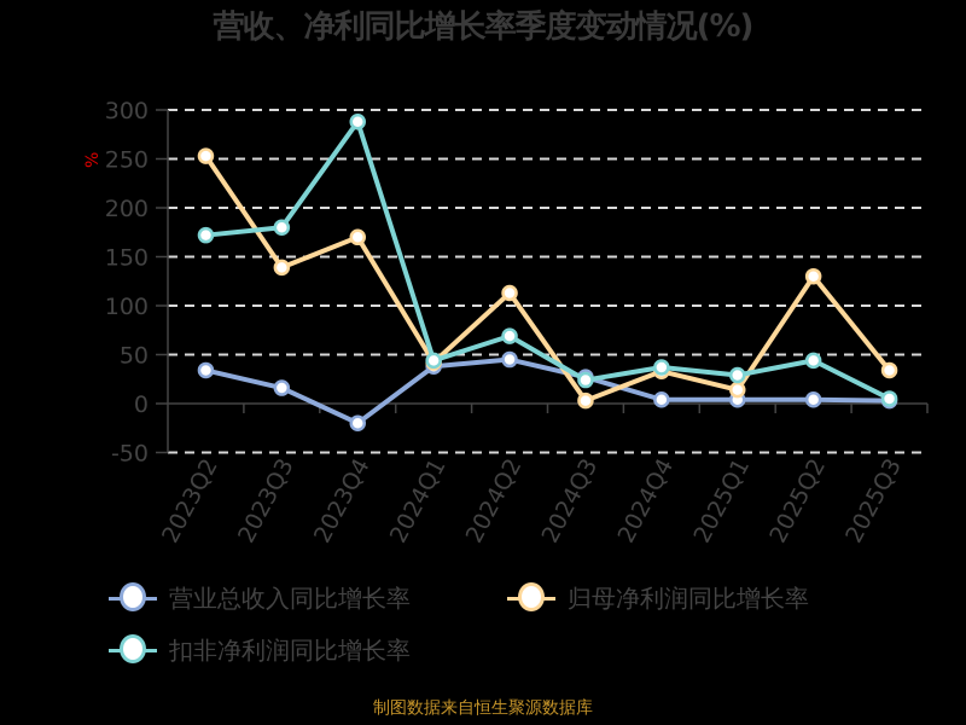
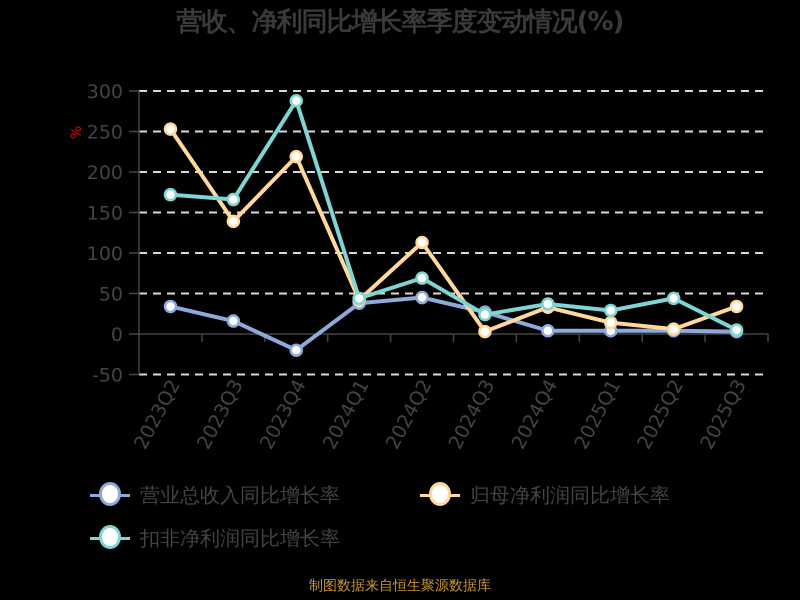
扣非净利润同比增长率/2023Q3: 180 -> 170
归母净利润同比增长率/2023Q4: 170 -> 220
归母净利润同比增长率/2025Q2: 130 -> 10
